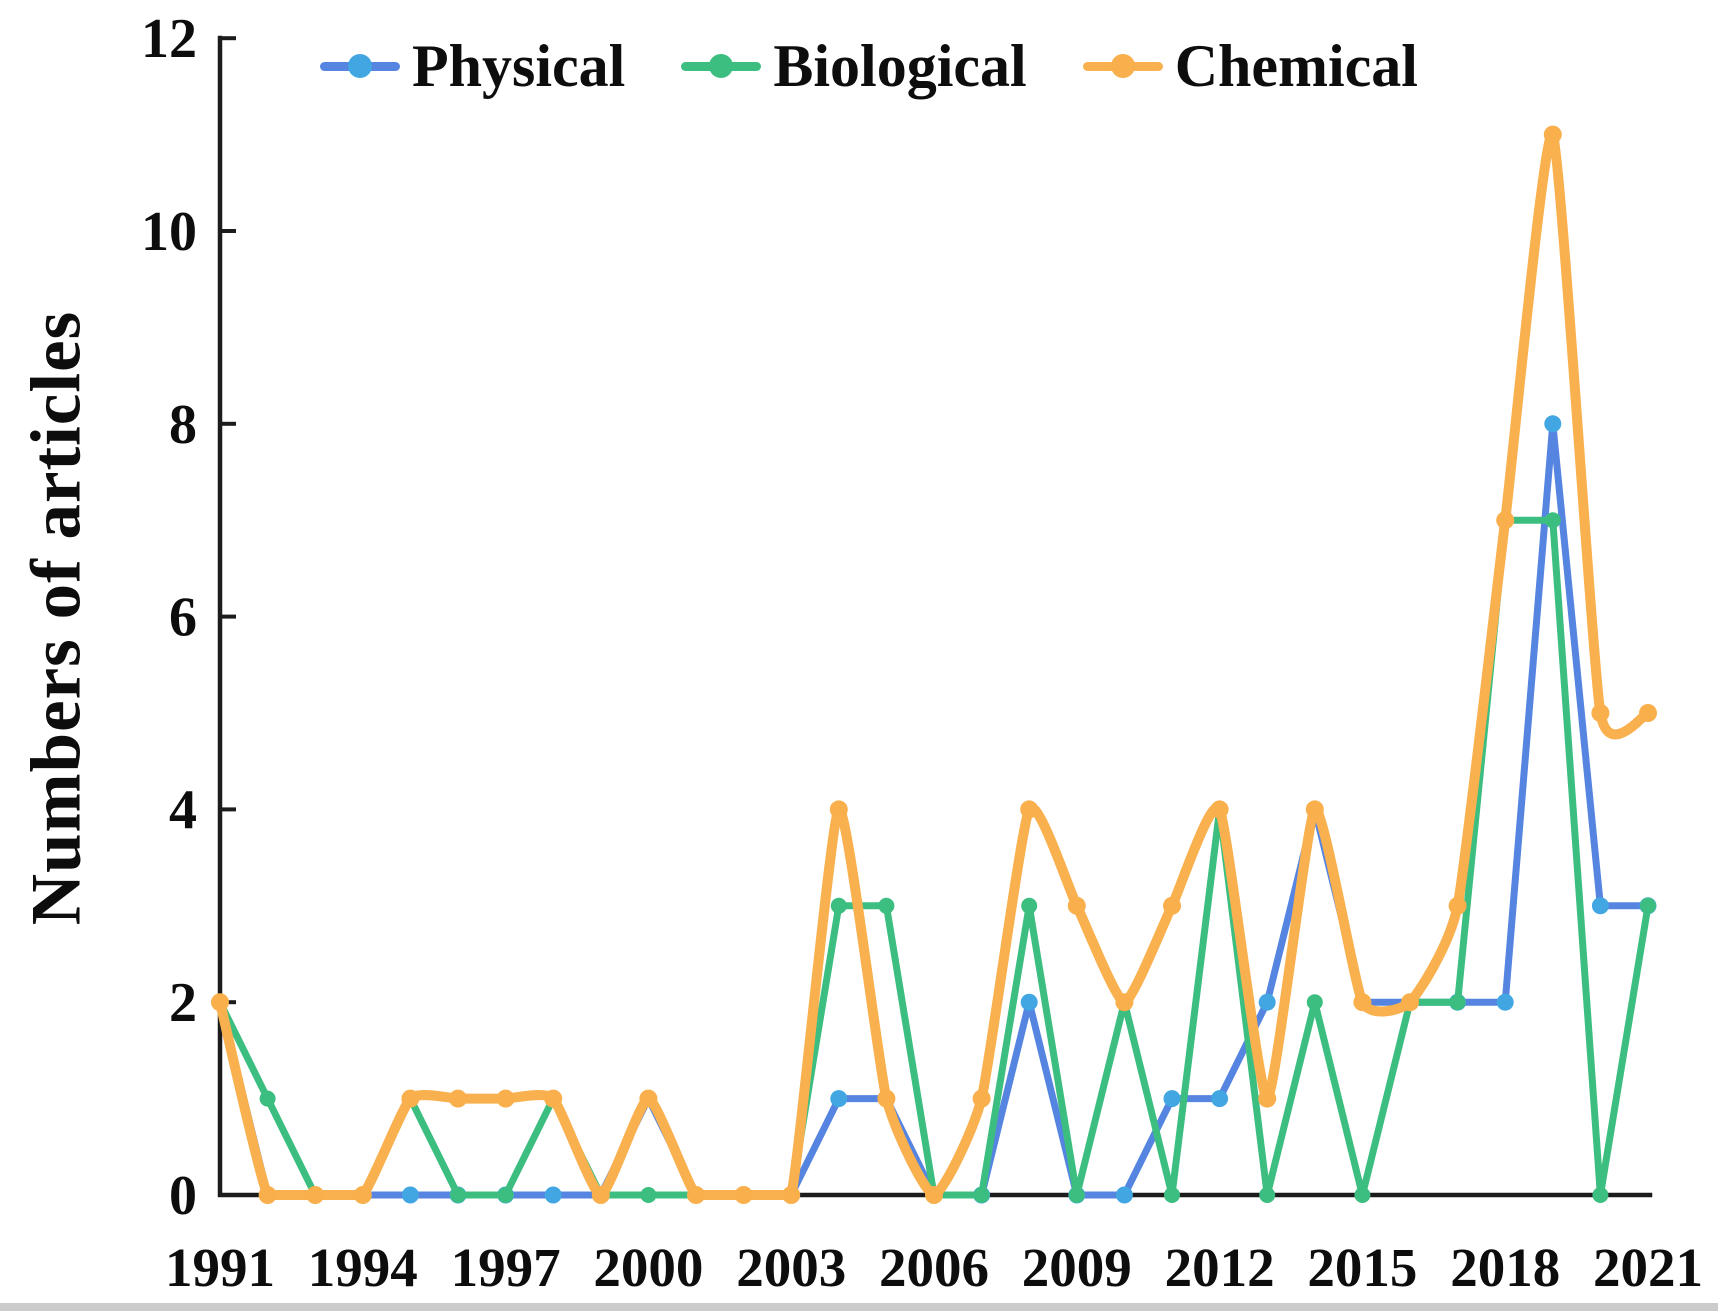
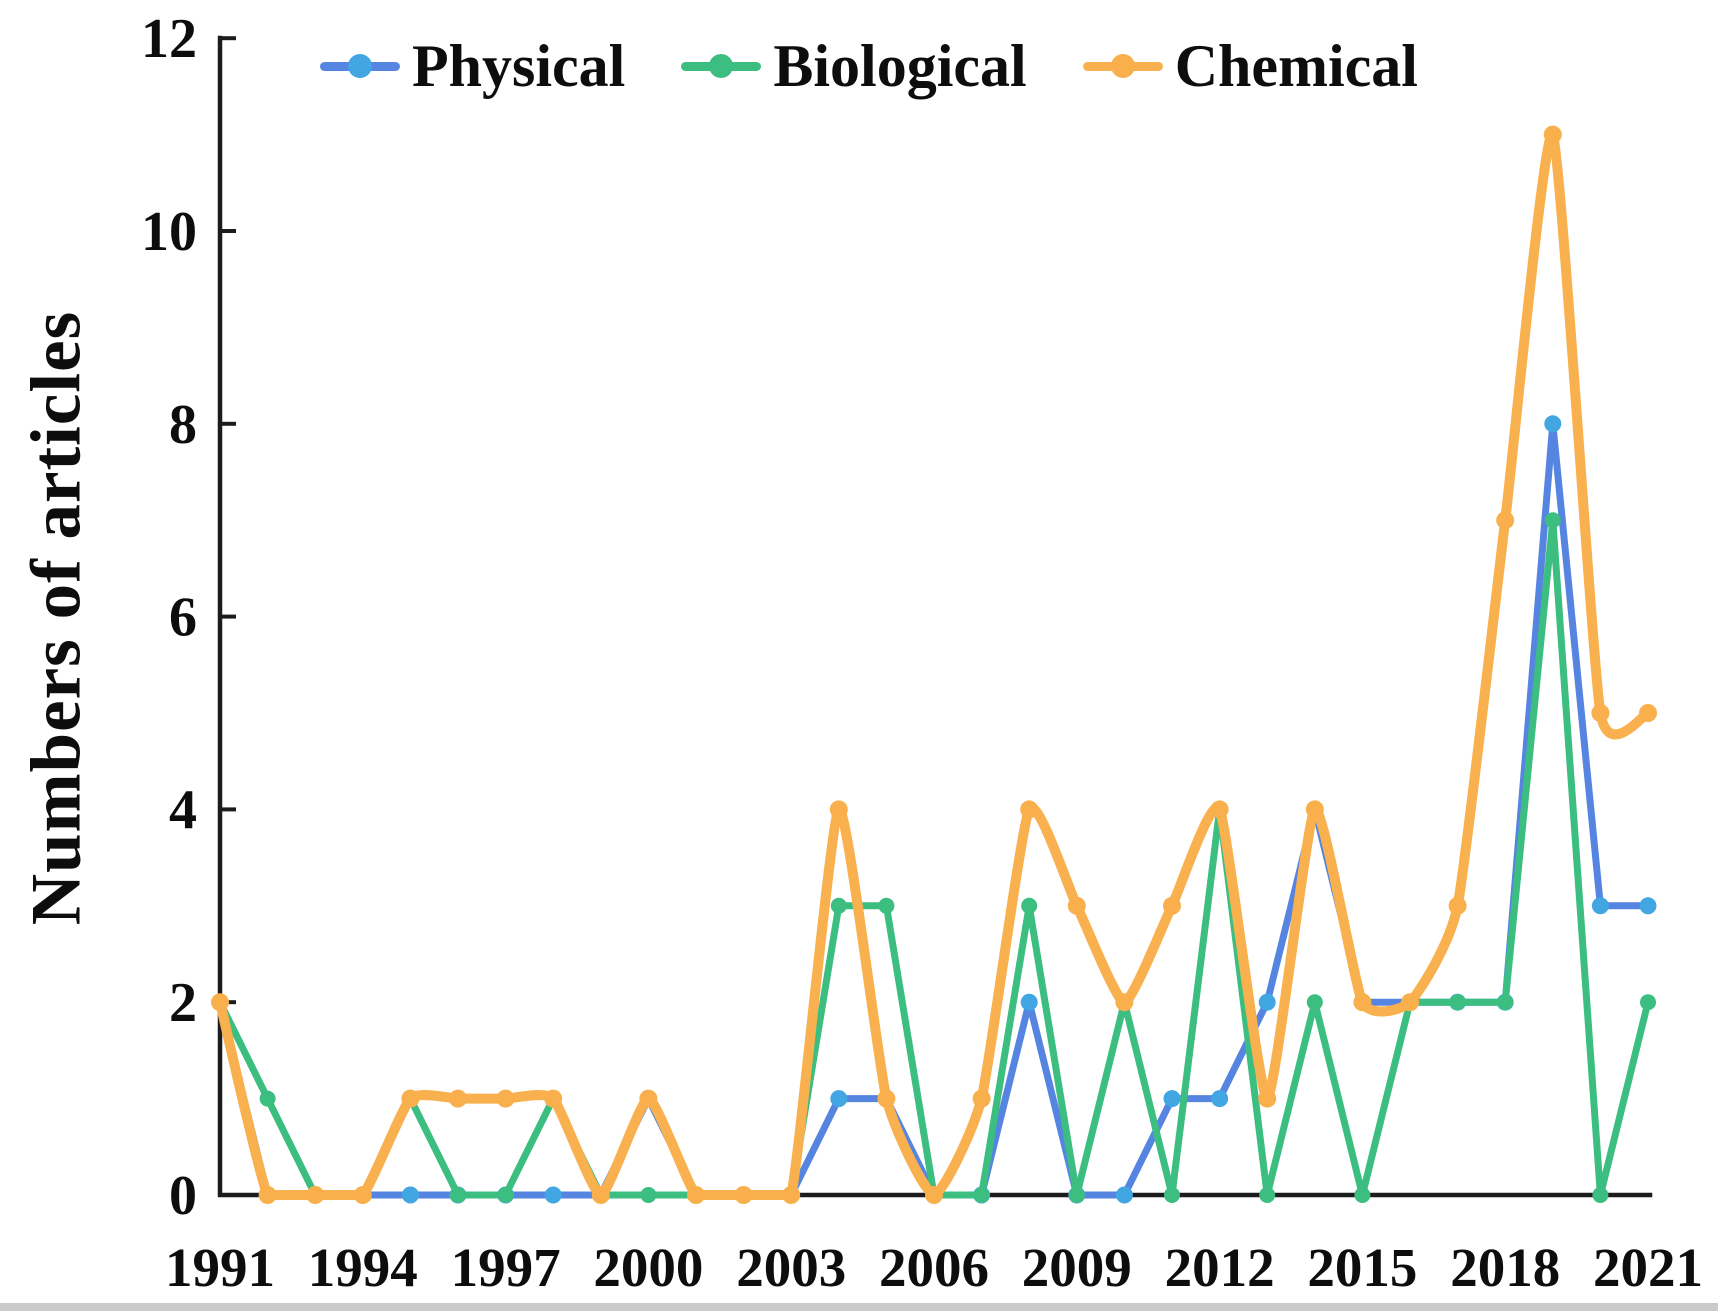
Biological/2018: 7 -> 2
Biological/2021: 3 -> 2
